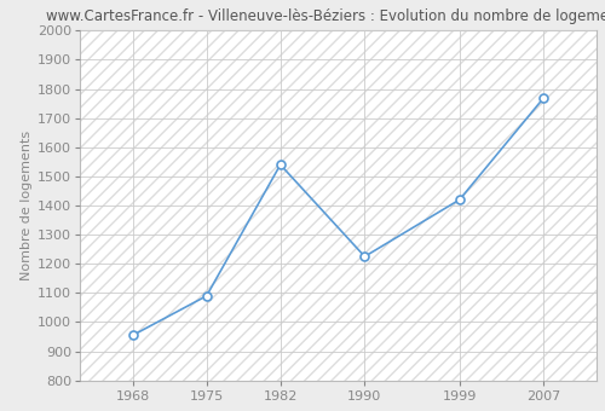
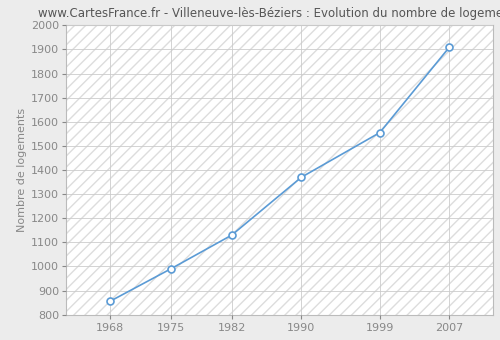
1968: 955 -> 855
1975: 1090 -> 990
1982: 1540 -> 1130
1990: 1225 -> 1370
1999: 1420 -> 1555
2007: 1770 -> 1910
